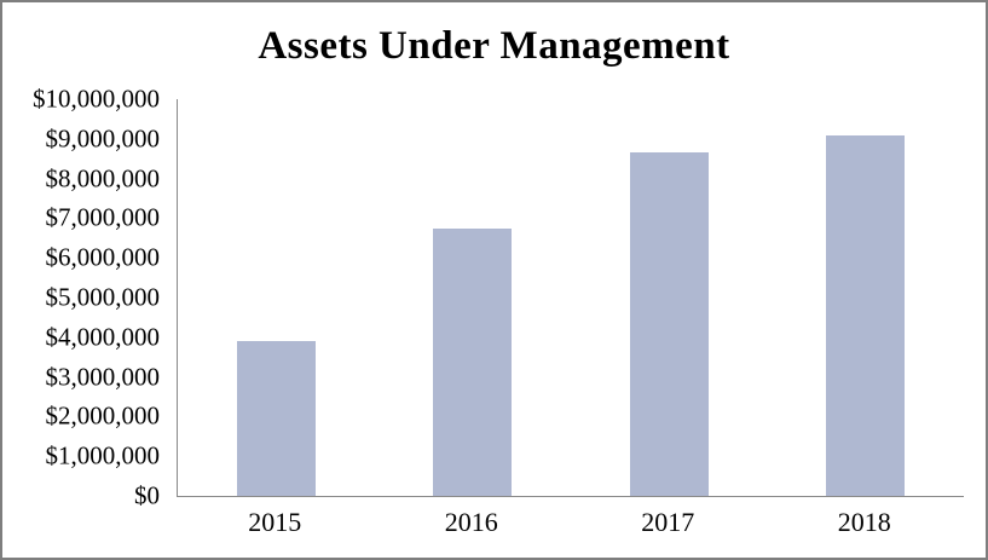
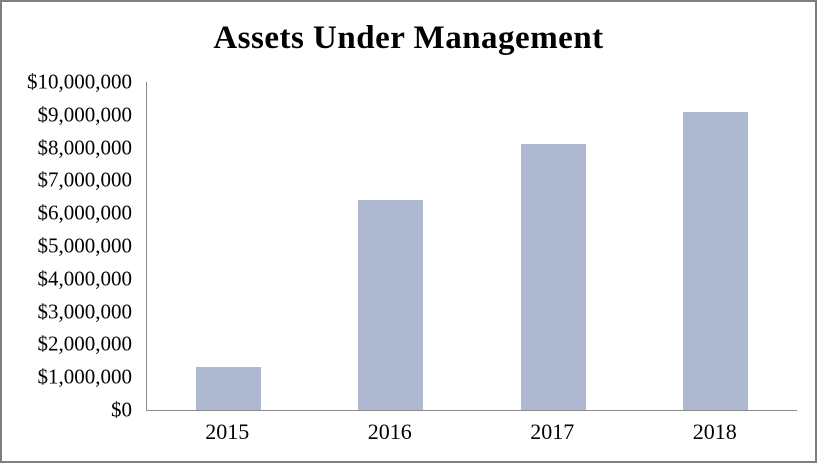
2015: $3900000 -> $1300000
2016: $6800000 -> $6400000
2017: $8600000 -> $8100000
